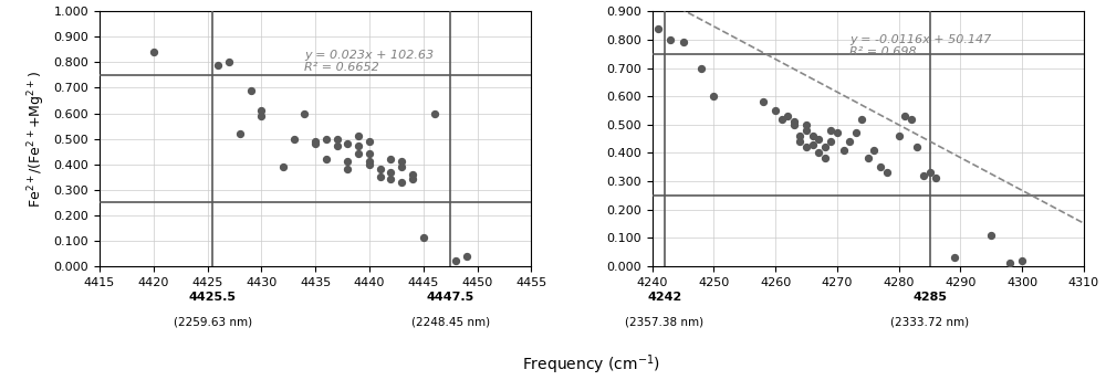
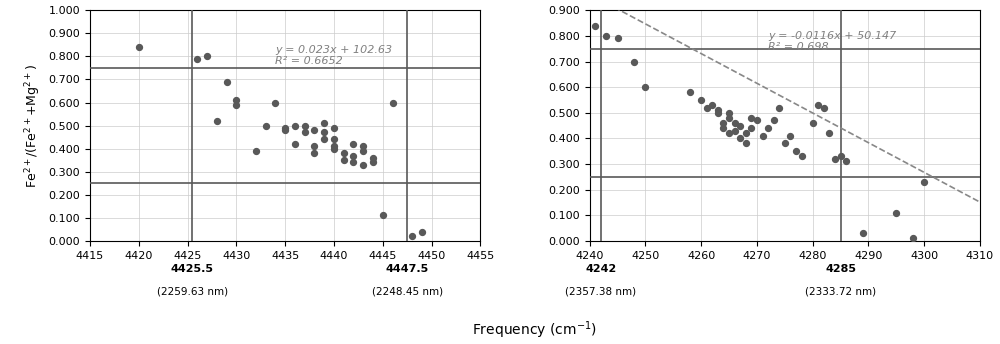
4300: 0.02 -> 0.23
